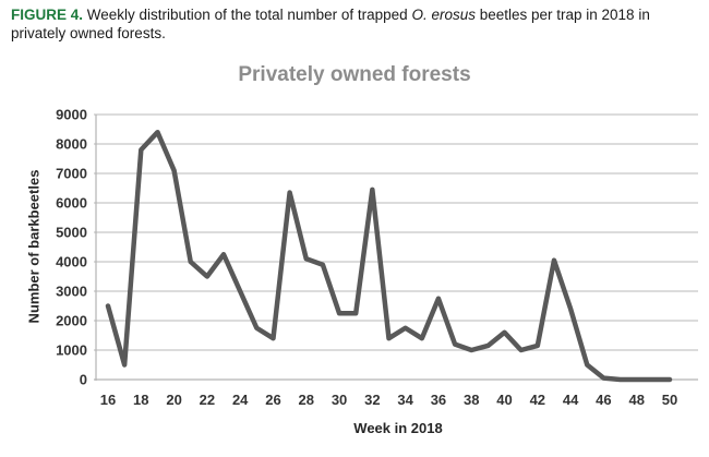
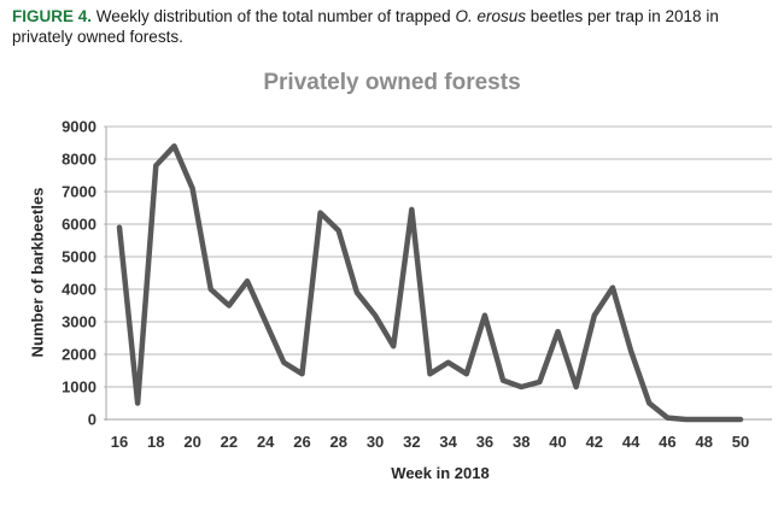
16: 2500 -> 5900
28: 4100 -> 5800
30: 2200 -> 3200
36: 2800 -> 3200
40: 1600 -> 2700
42: 1200 -> 3200
44: 2400 -> 2100
